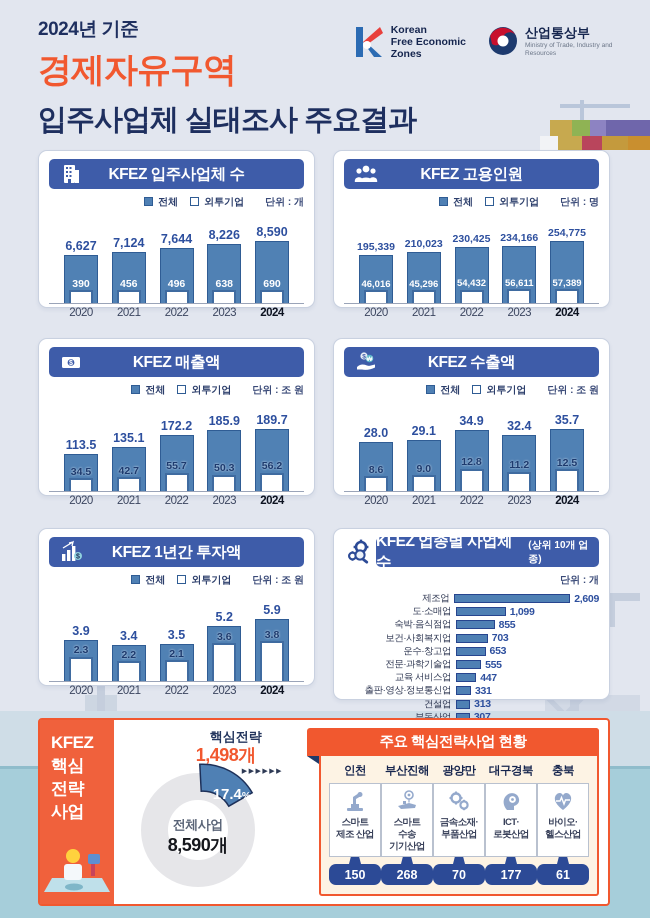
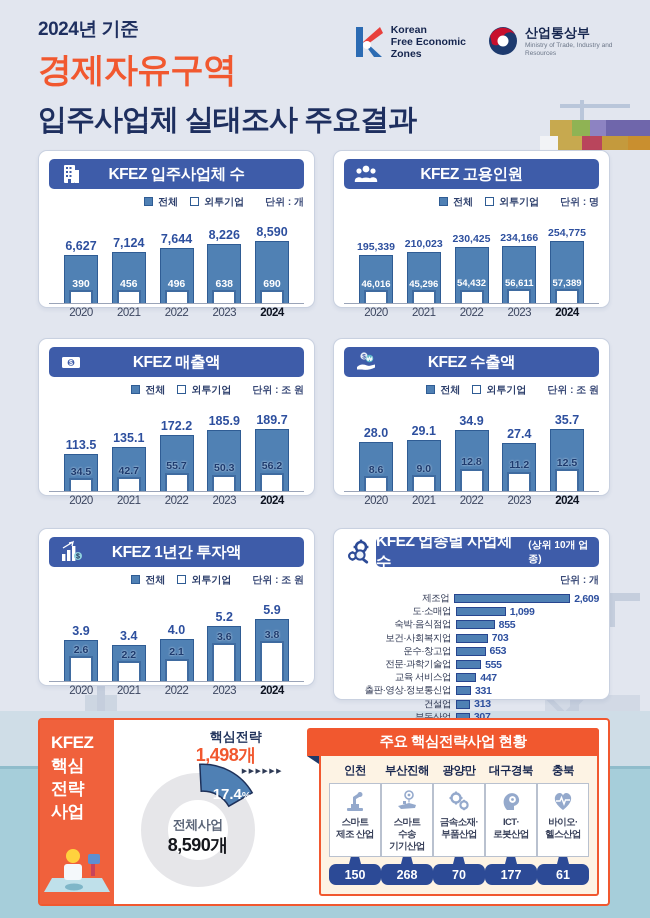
KFEZ 수출액/전체/2023: 32.4 -> 27.4
KFEZ 1년간 투자액/외투기업/2020: 2.3 -> 2.6
KFEZ 1년간 투자액/전체/2022: 3.5 -> 4.0
